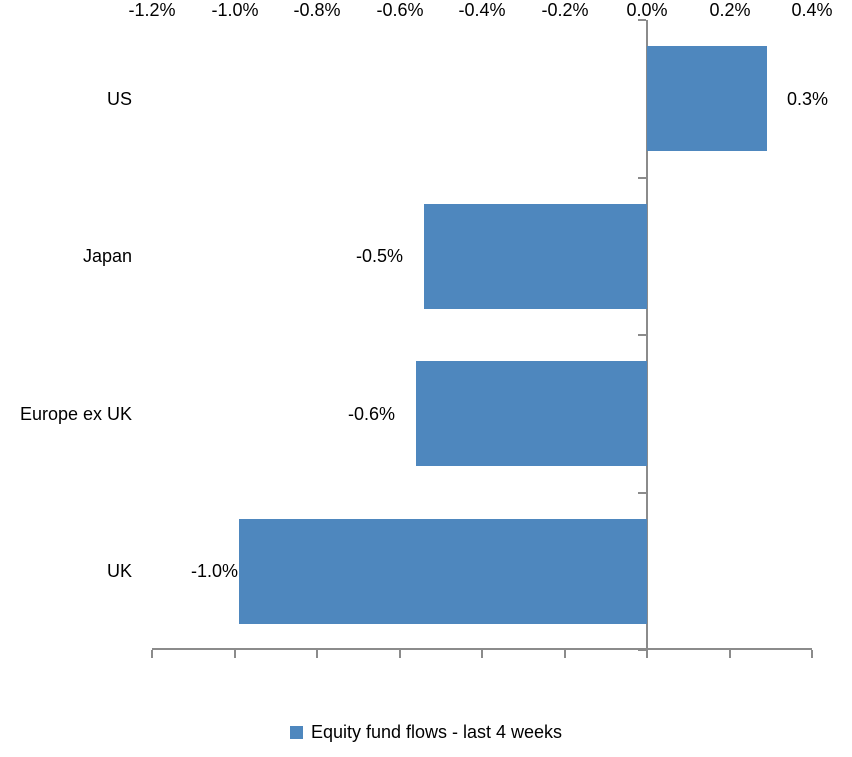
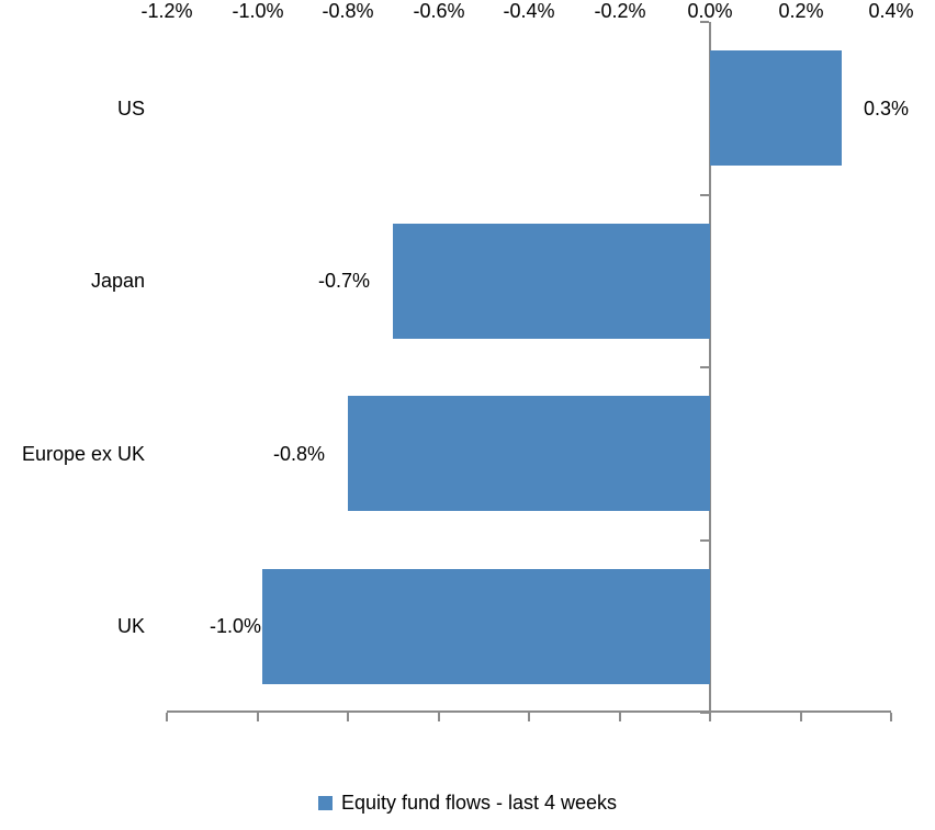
Japan: -0.5% -> -0.7%
Europe ex UK: -0.6% -> -0.8%
